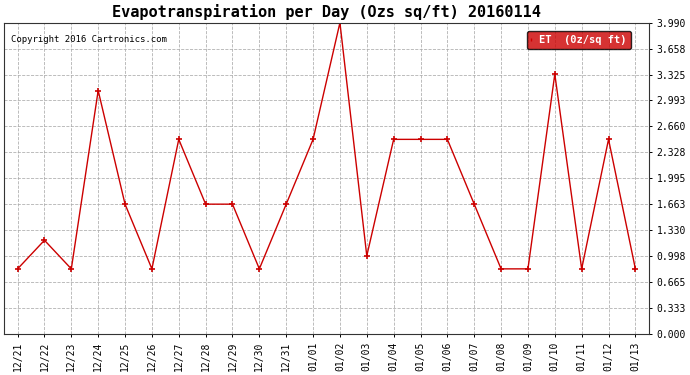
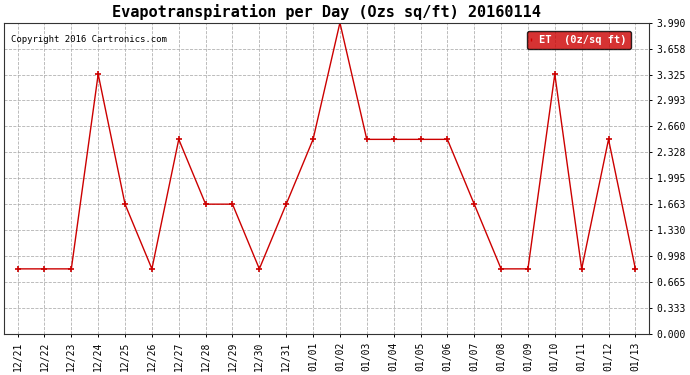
12/22: 1.20 -> 0.83
12/24: 3.12 -> 3.33
01/03: 1.00 -> 2.49
